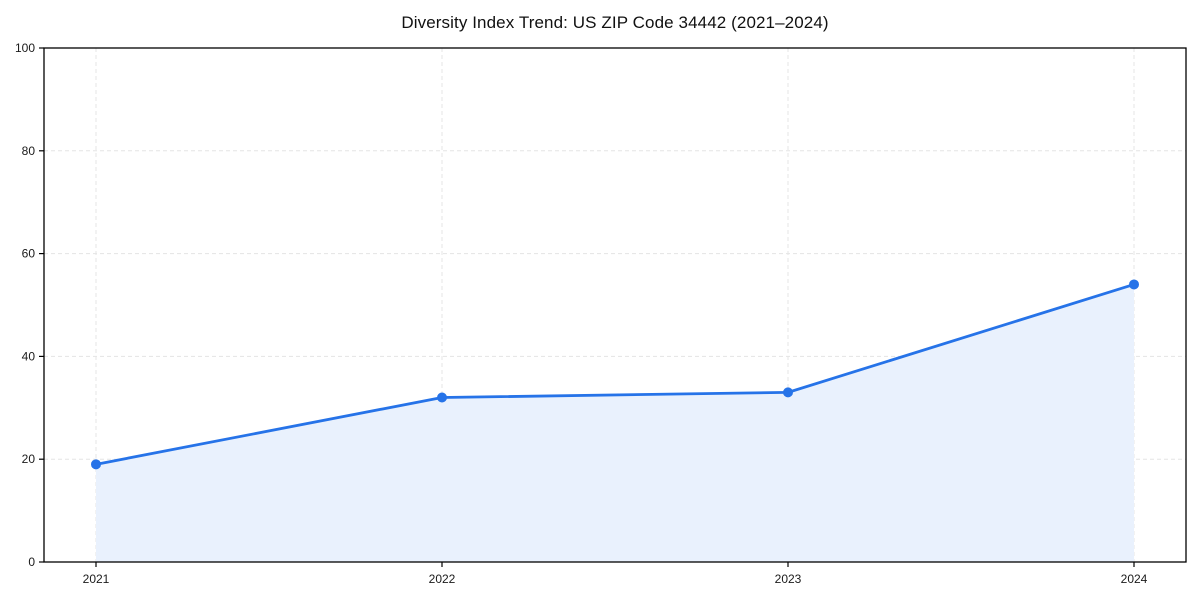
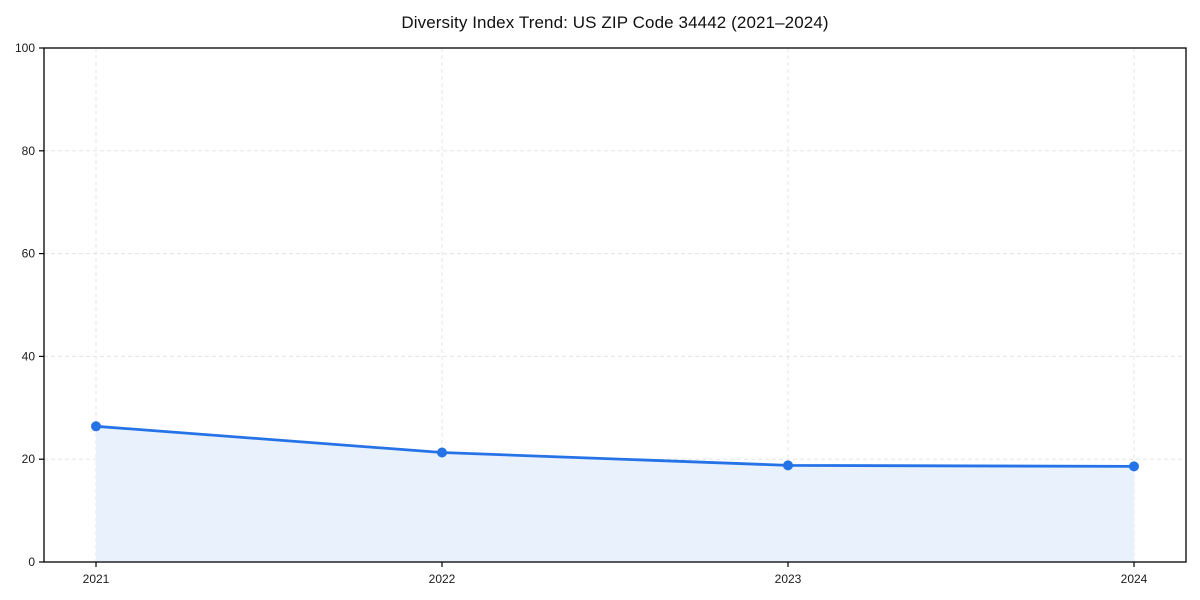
2021: 19 -> 26
2022: 32 -> 21
2023: 33 -> 19
2024: 54 -> 19
